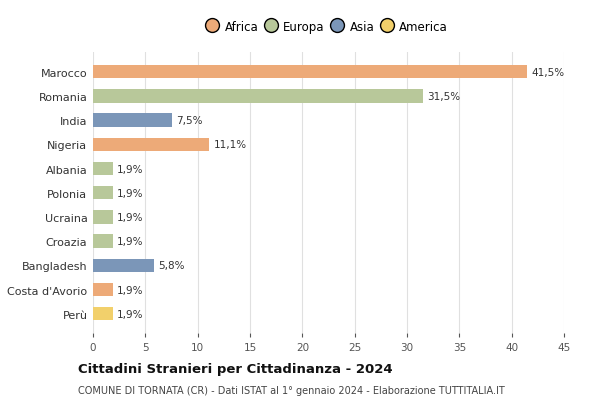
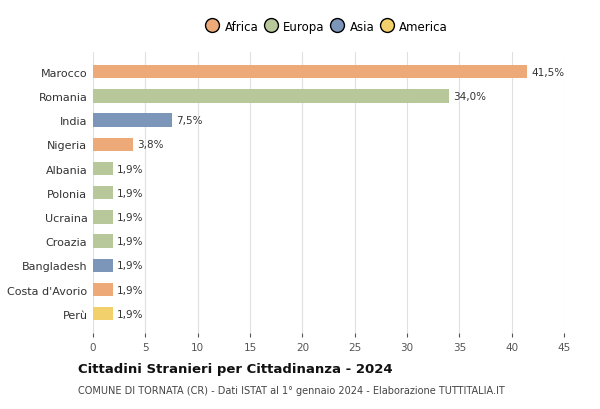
Romania: 31,5% -> 34,0%
Nigeria: 11,1% -> 3,8%
Bangladesh: 5,8% -> 1,9%
